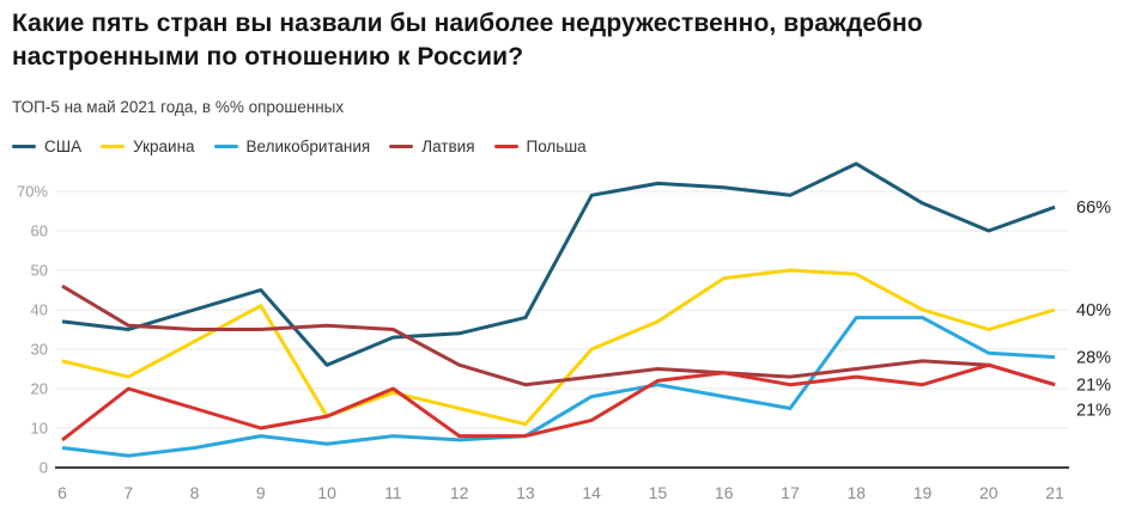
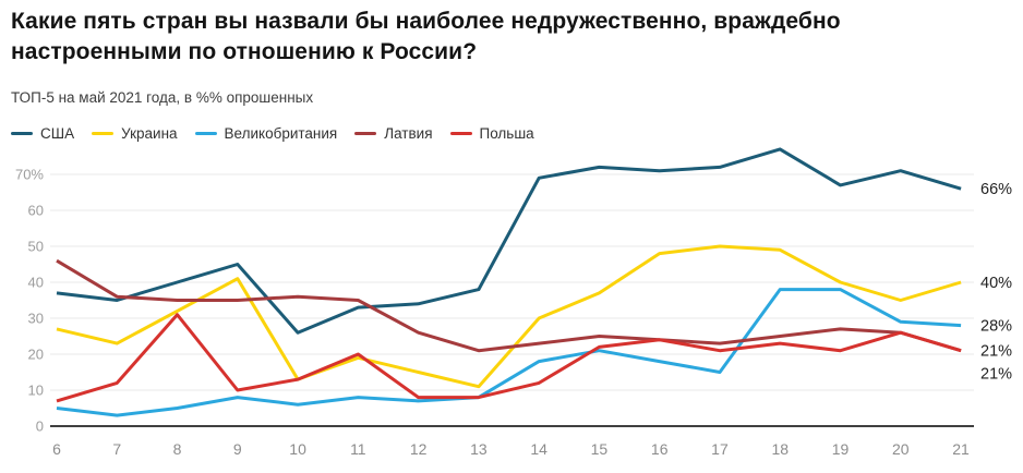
Польша/7: 20% -> 12%
Польша/8: 15% -> 31%
США/17: 69% -> 72%
США/20: 60% -> 71%
